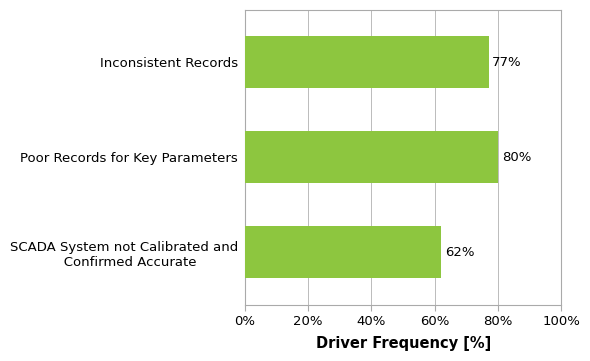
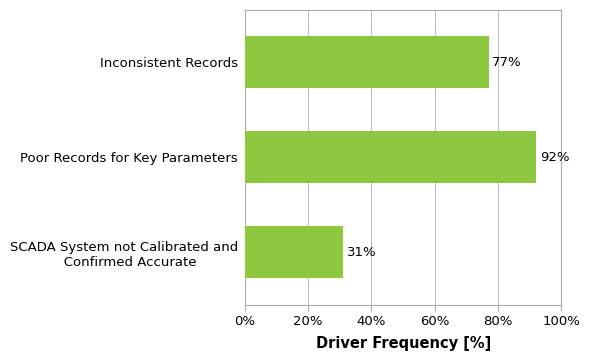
Poor Records for Key Parameters: 80% -> 92%
SCADA System not Calibrated and Confirmed Accurate: 62% -> 31%
